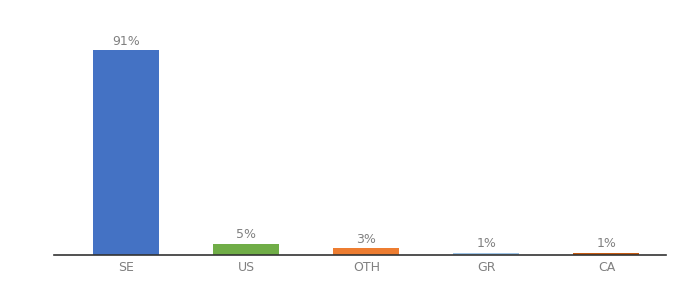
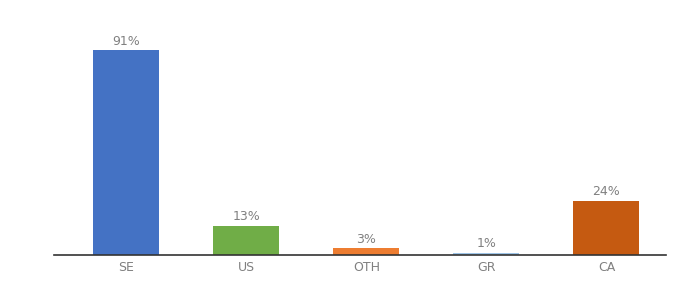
US: 5% -> 13%
CA: 1% -> 24%
